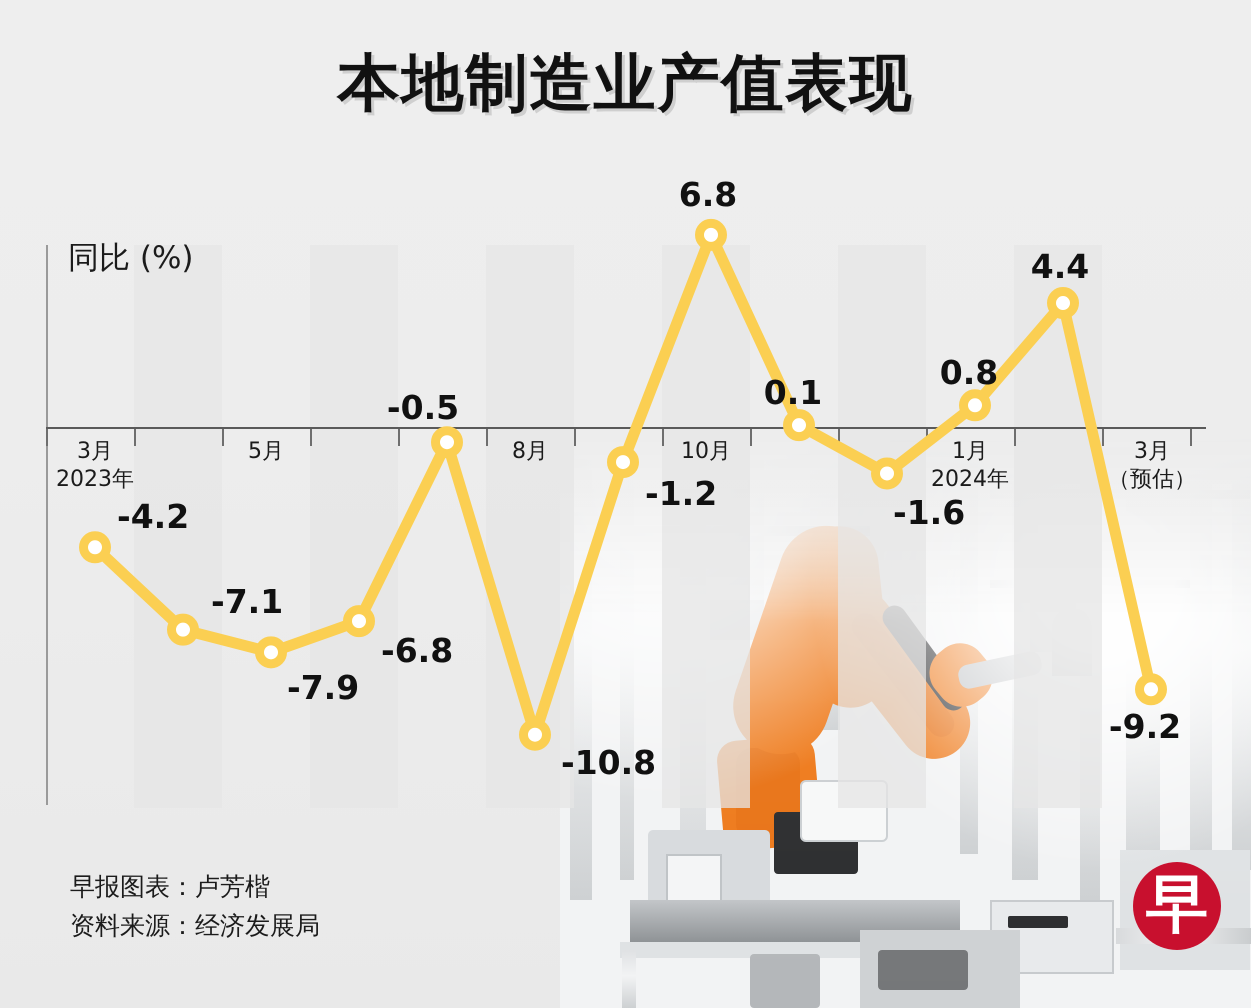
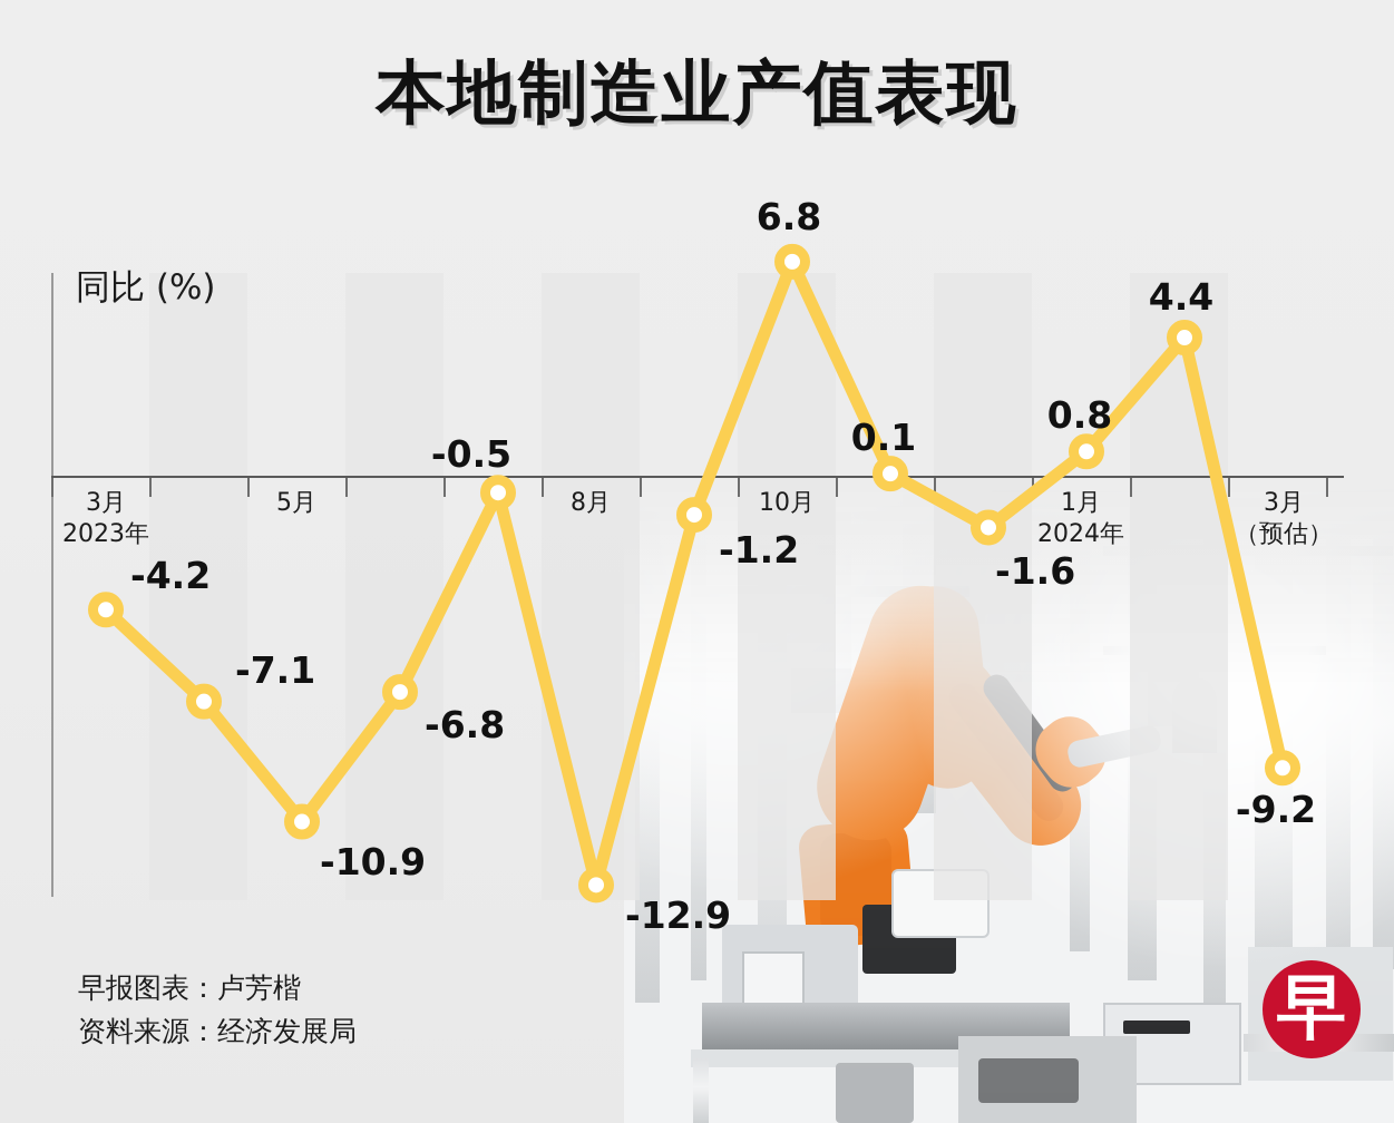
5月: -7.9 -> -10.9
8月: -10.8 -> -12.9
